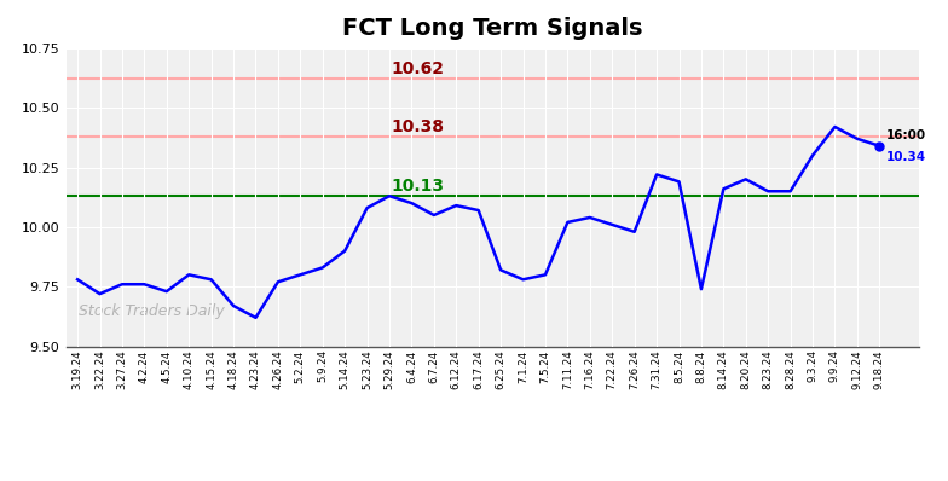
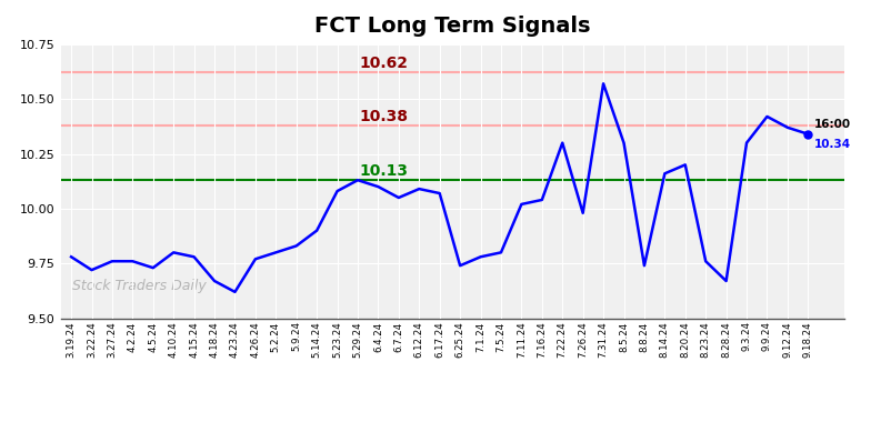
6.25.24: 9.82 -> 9.74
7.22.24: 10.01 -> 10.30
7.31.24: 10.22 -> 10.57
8.5.24: 10.19 -> 10.30
8.23.24: 10.15 -> 9.76
8.28.24: 10.15 -> 9.67
